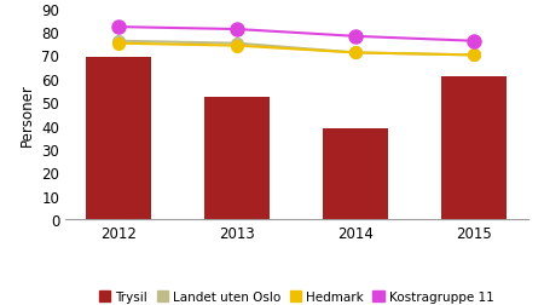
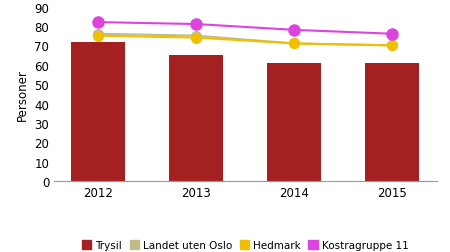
Trysil/2012: 69 -> 72
Trysil/2013: 52 -> 65
Trysil/2014: 39 -> 61
